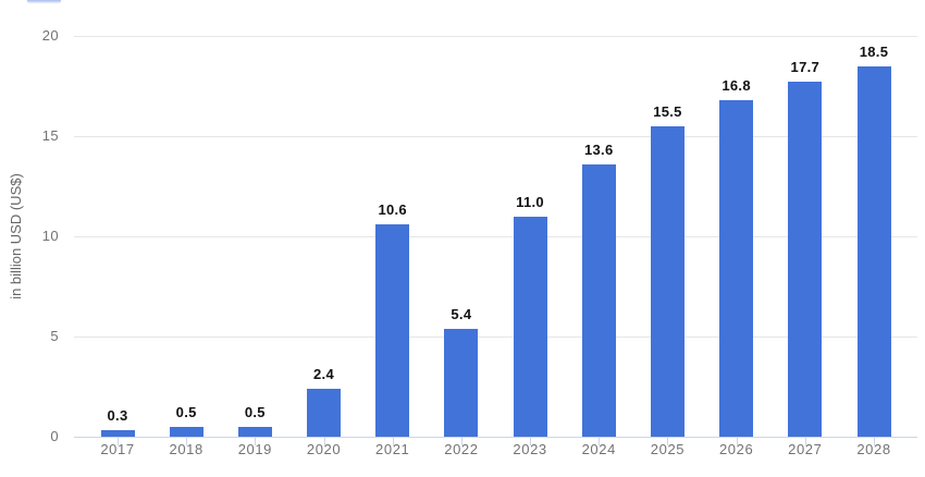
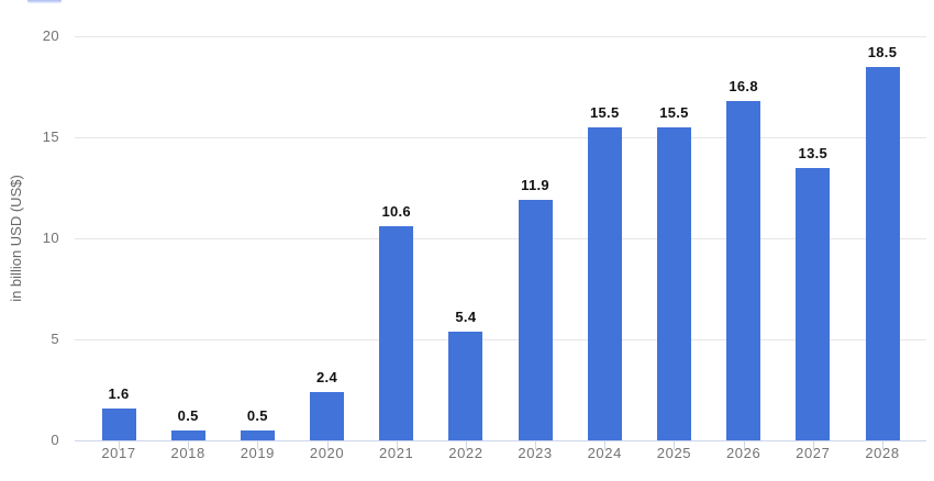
2017: 0.3 -> 1.6
2023: 11.0 -> 11.9
2024: 13.6 -> 15.5
2027: 17.7 -> 13.5
